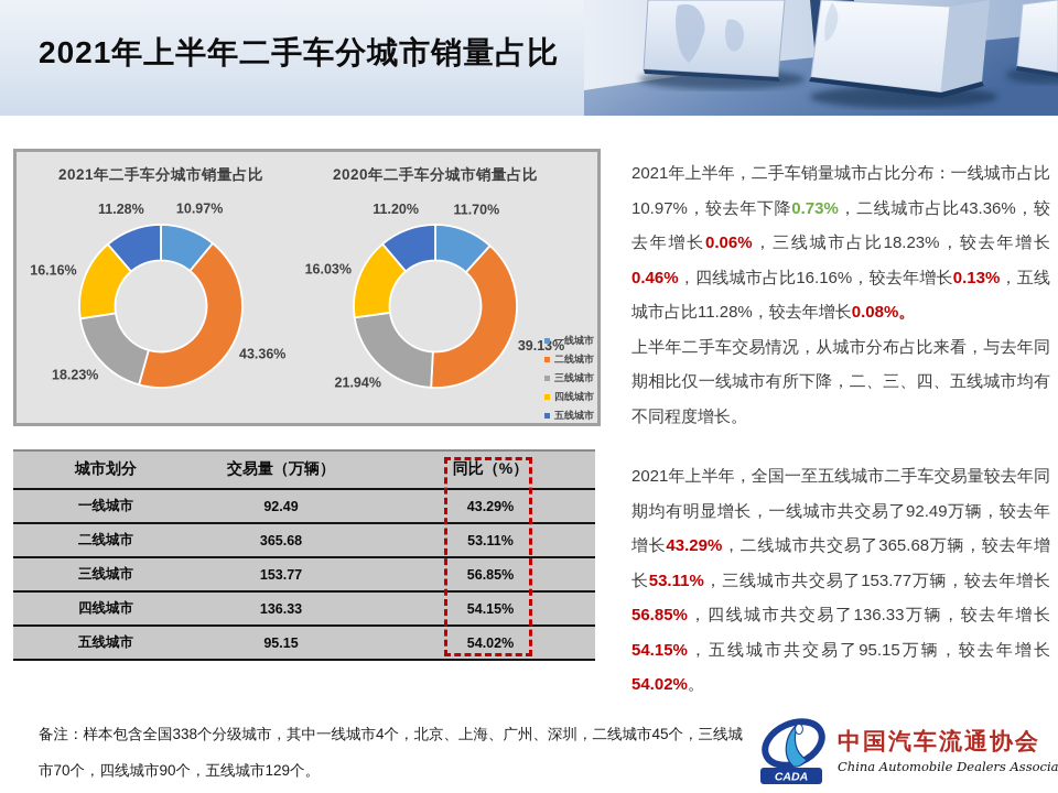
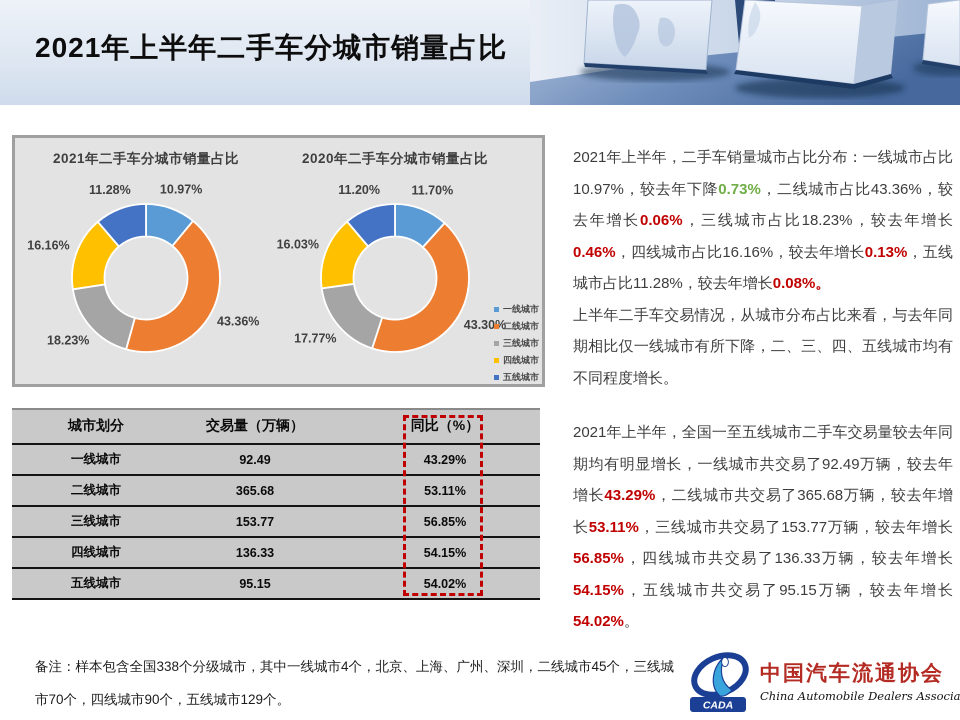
2020年二手车分城市销量占比/二线城市: 39.13% -> 43.30%
2020年二手车分城市销量占比/三线城市: 21.94% -> 17.77%
